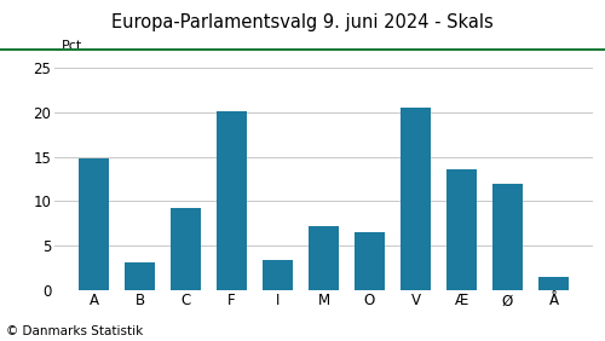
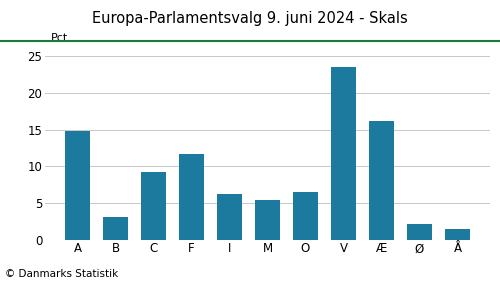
F: 20.2 -> 11.7
I: 3.4 -> 6.2
M: 7.2 -> 5.4
V: 20.6 -> 23.5
Æ: 13.6 -> 16.2
Ø: 12.0 -> 2.2
